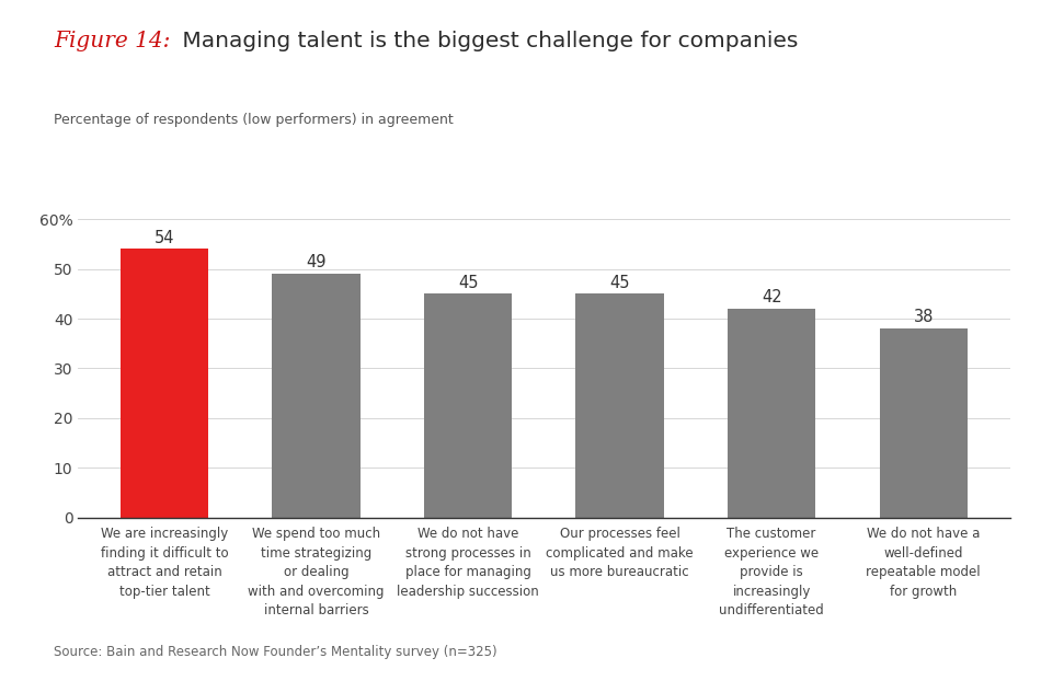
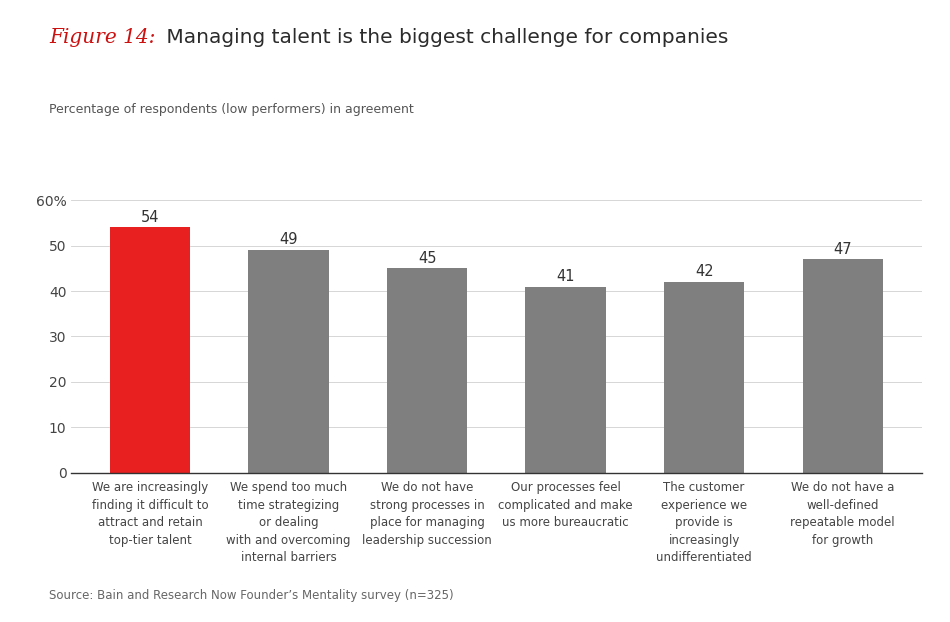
Our processes feel complicated and make us more bureaucratic: 45 -> 41
We do not have a well-defined repeatable model for growth: 38 -> 47
